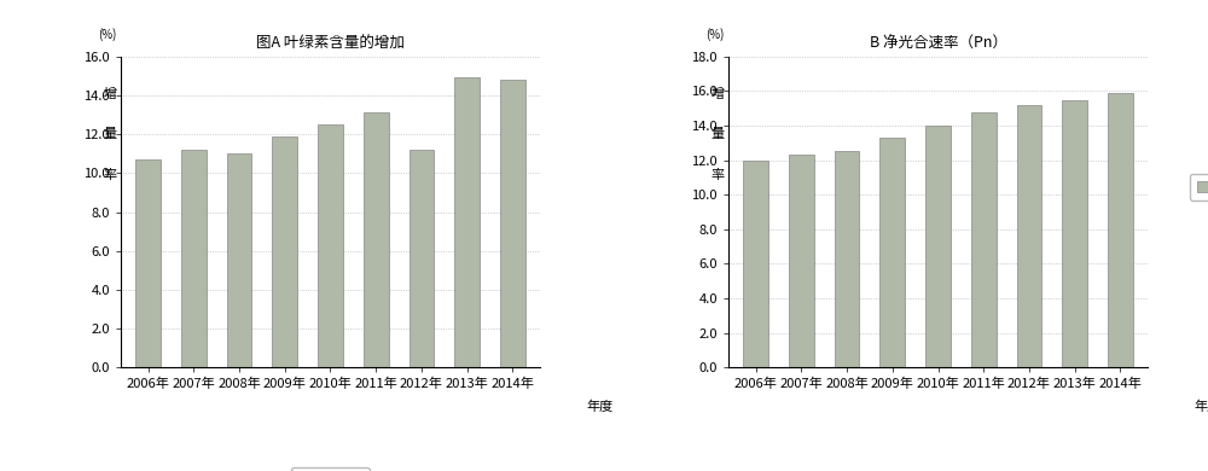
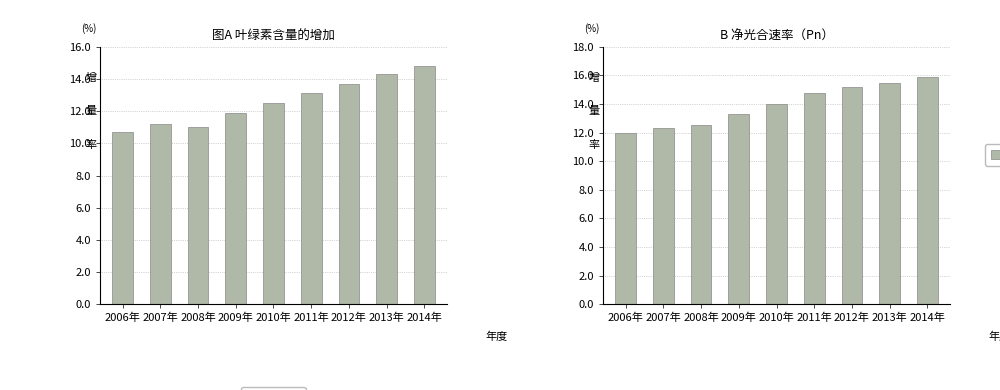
图A 叶绿素含量的增加/2012年: 11.2 -> 13.7
图A 叶绿素含量的增加/2013年: 14.9 -> 14.3
